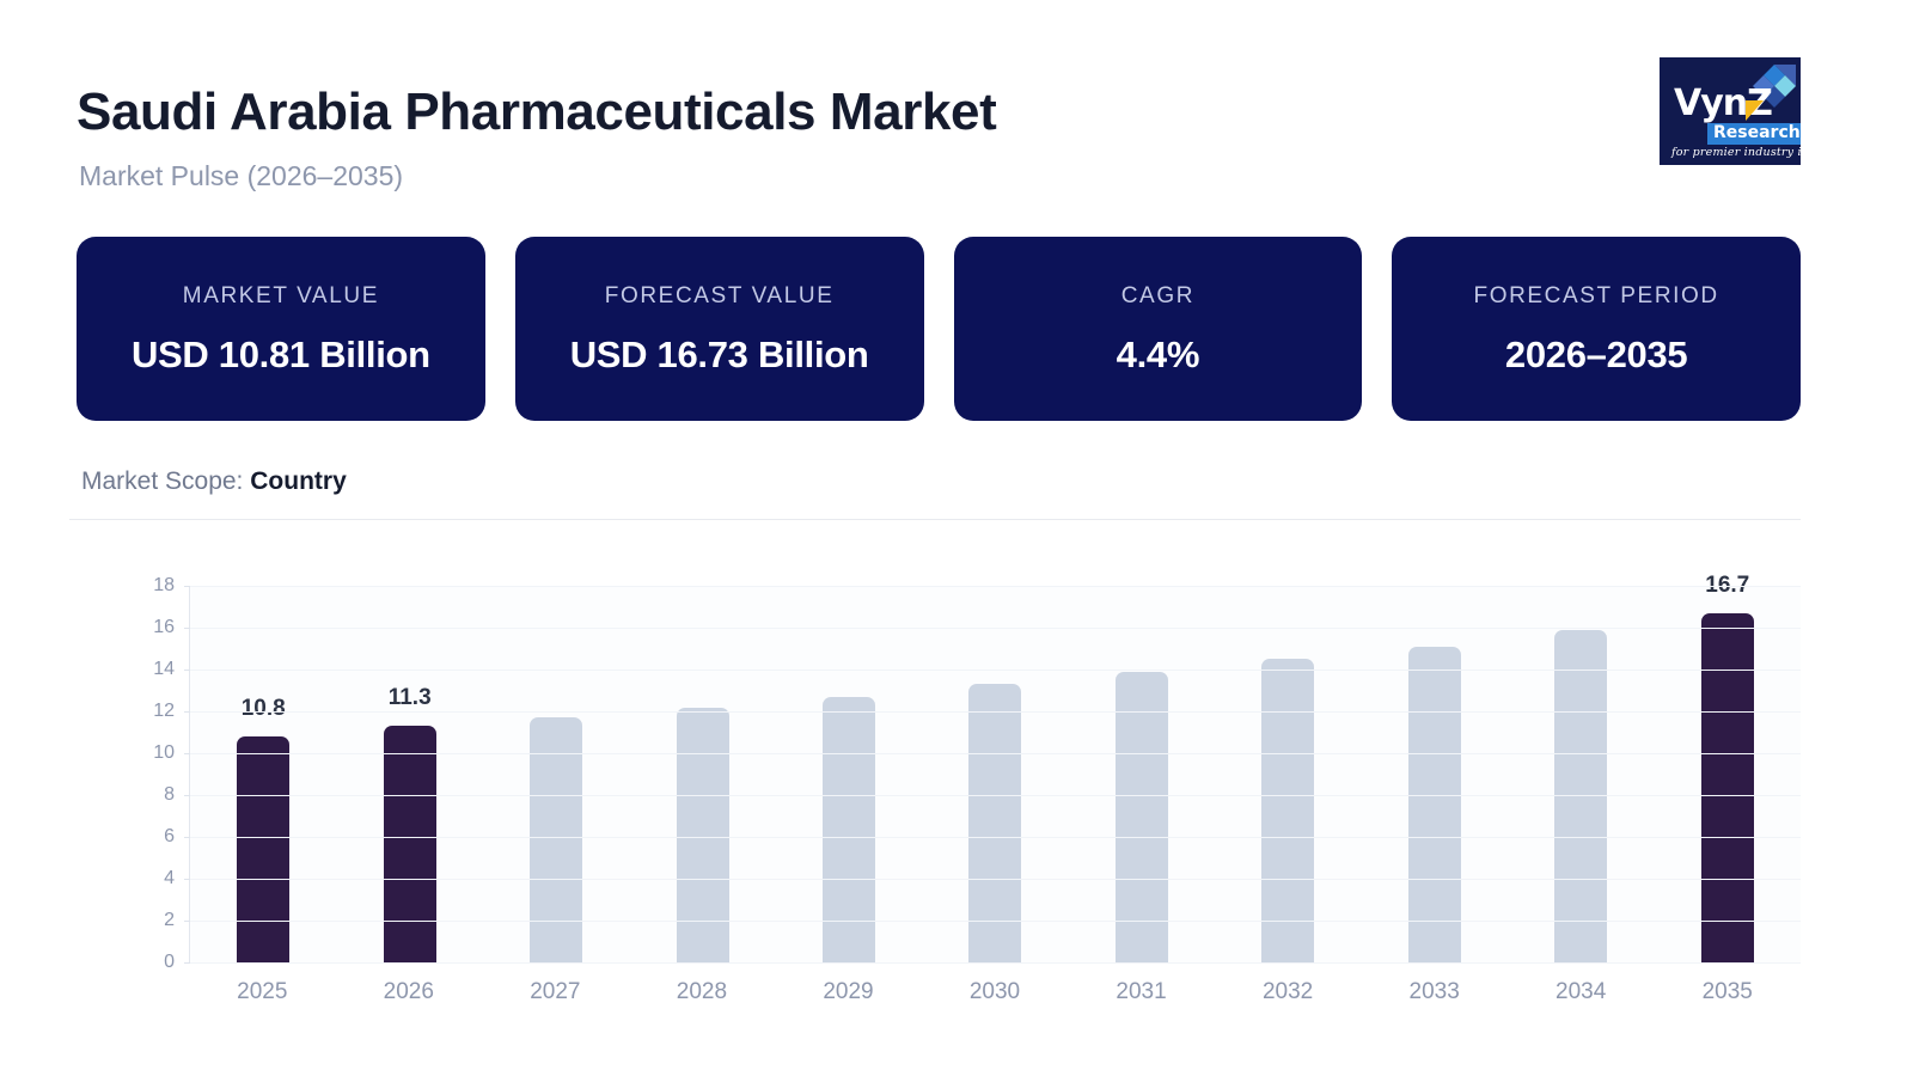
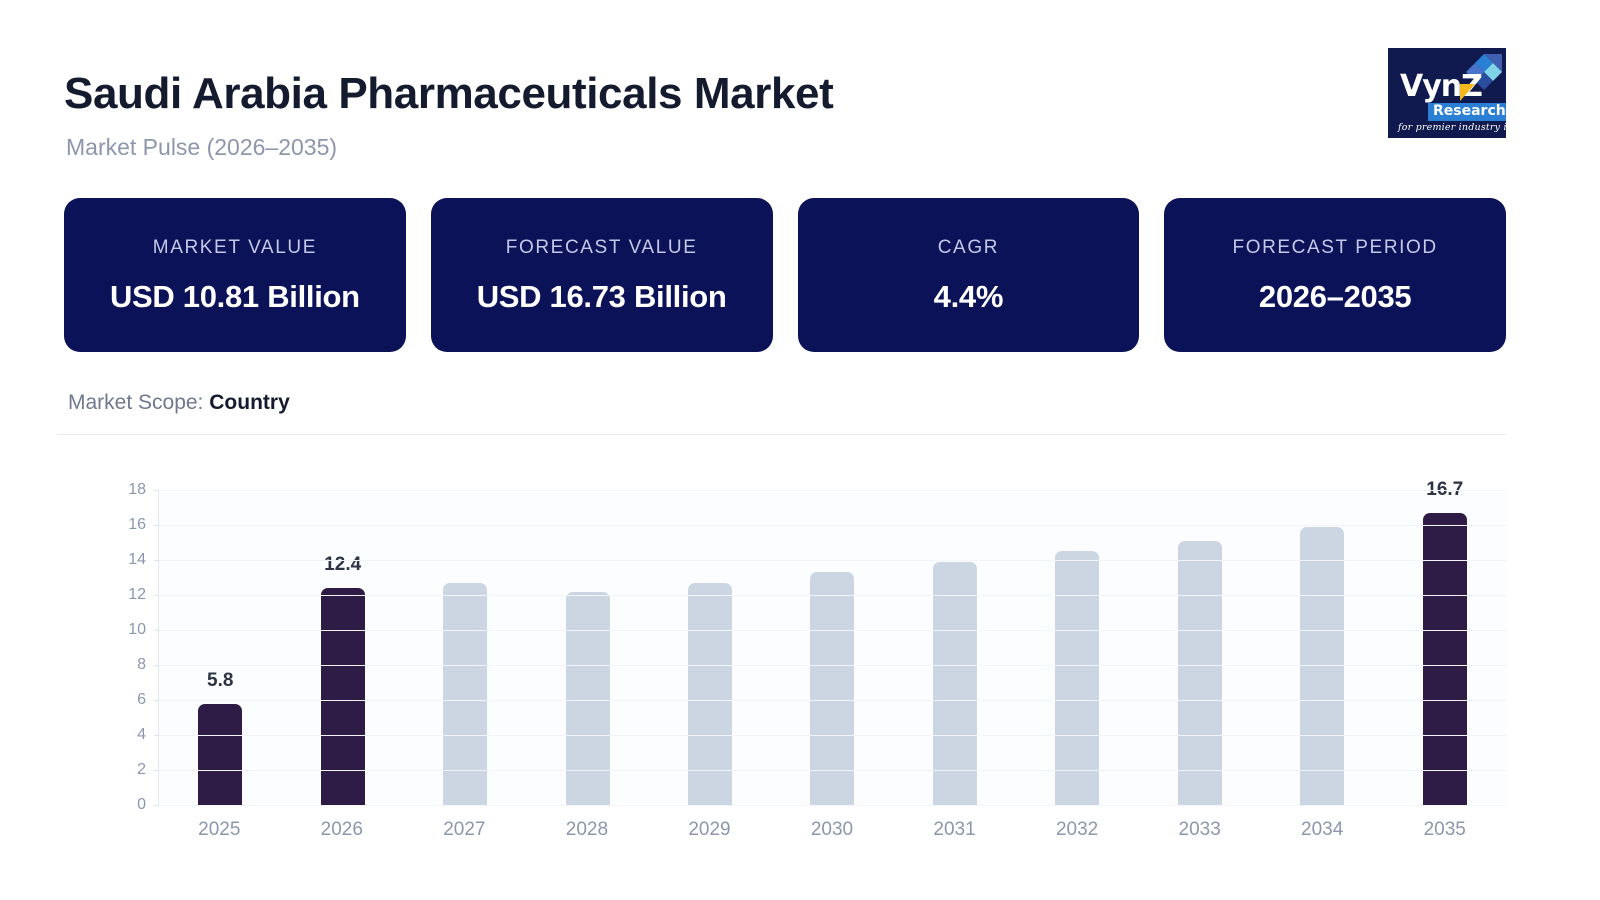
2025: 10.8 -> 5.8
2026: 11.3 -> 12.4
2027: 11.7 -> 12.7
